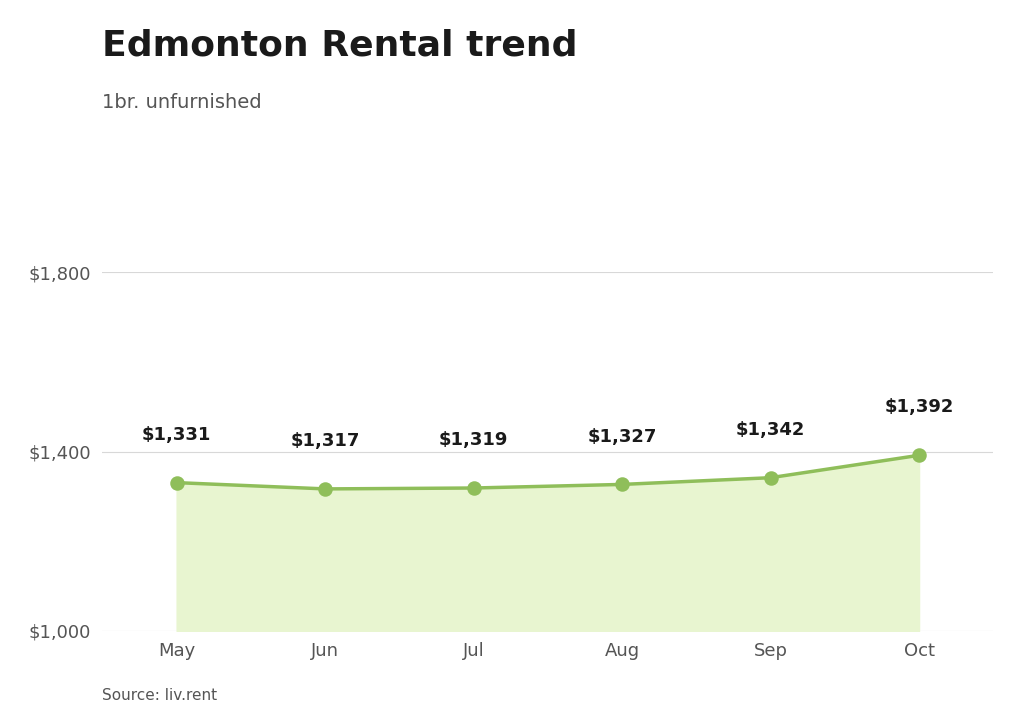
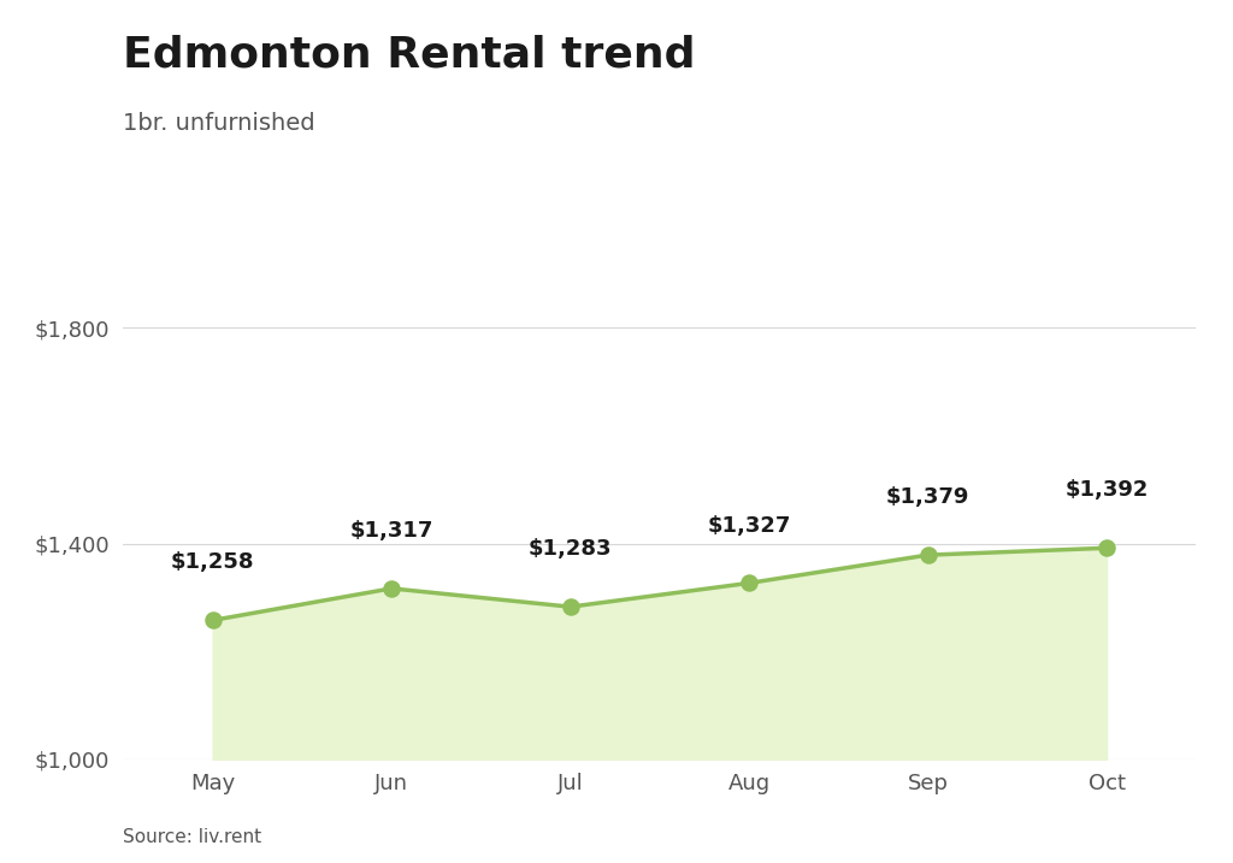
May: $1,331 -> $1,258
Jul: $1,319 -> $1,283
Sep: $1,342 -> $1,379
